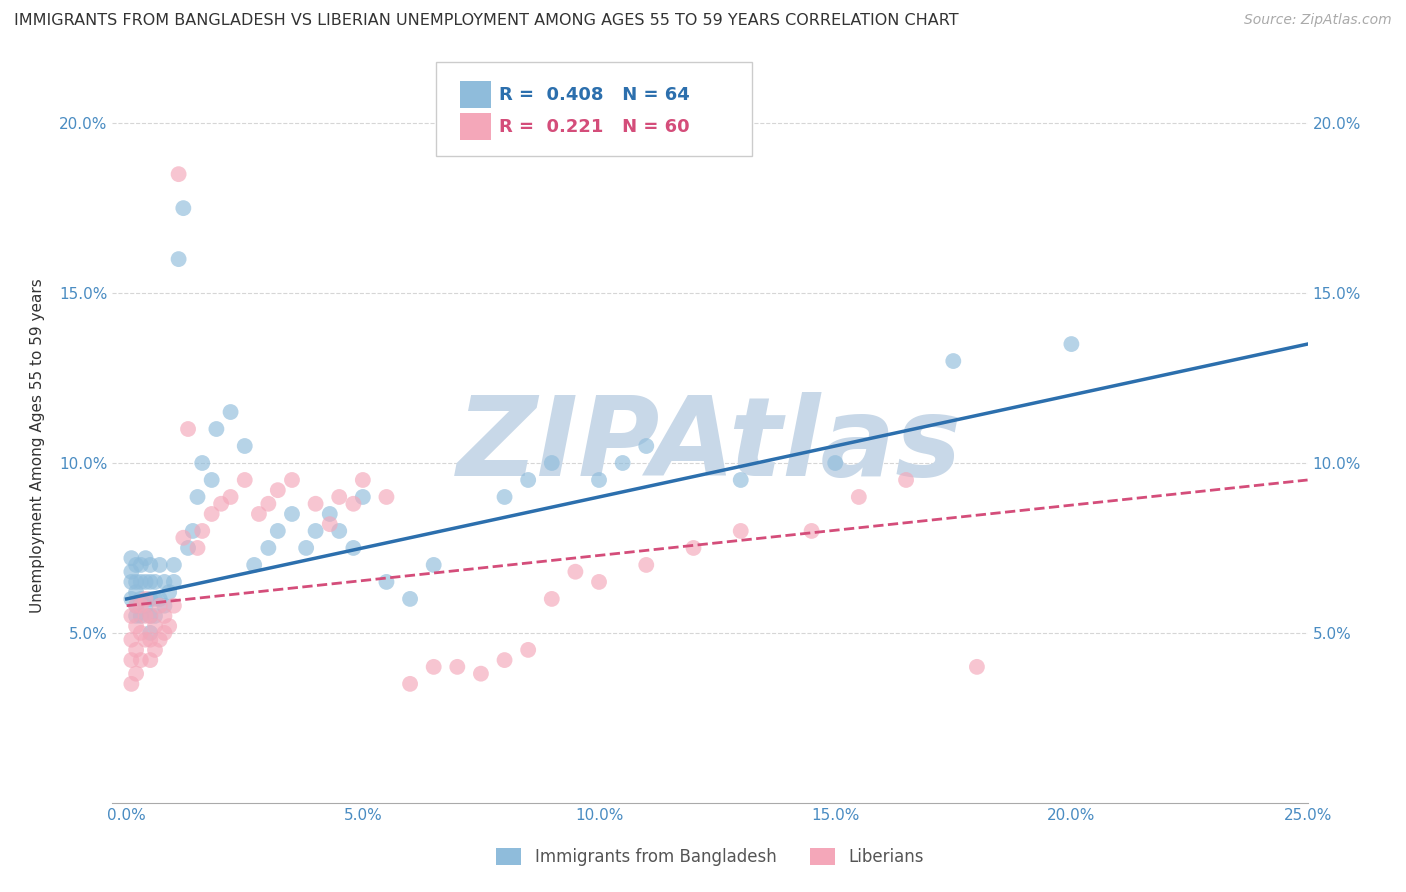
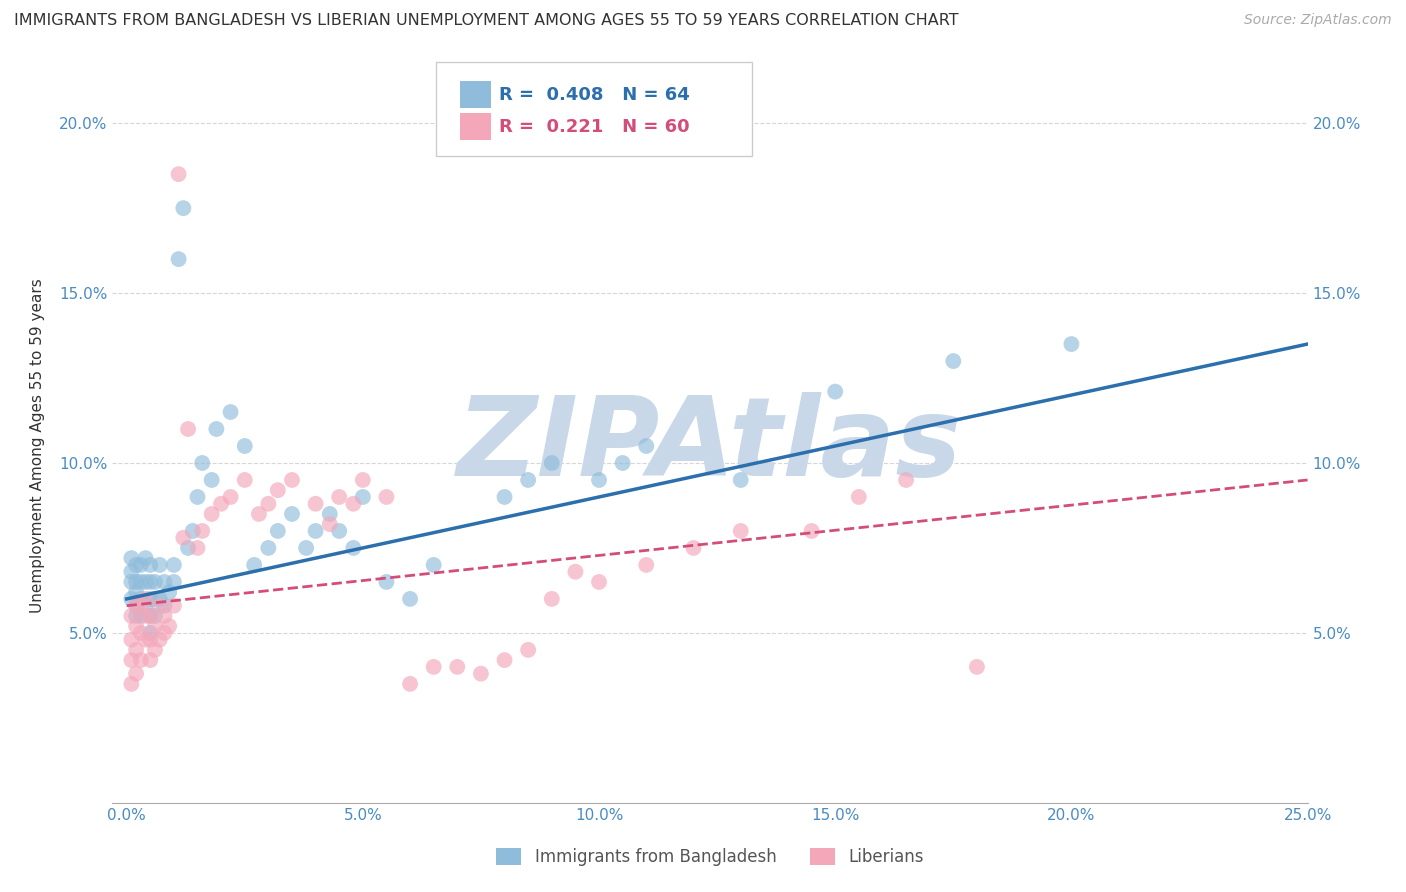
Immigrants from Bangladesh/15.0%: 10.0% -> 12.1%
